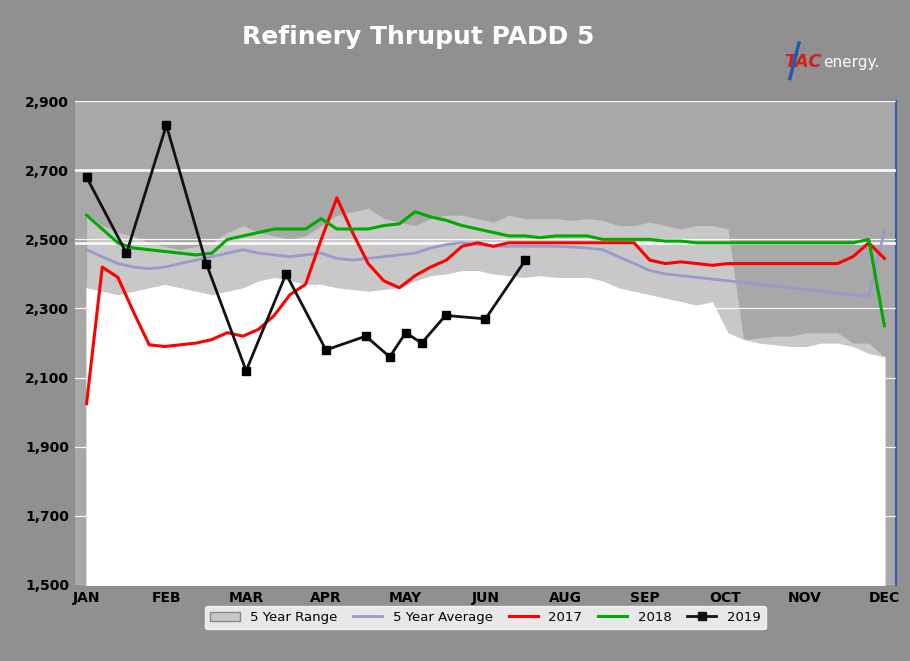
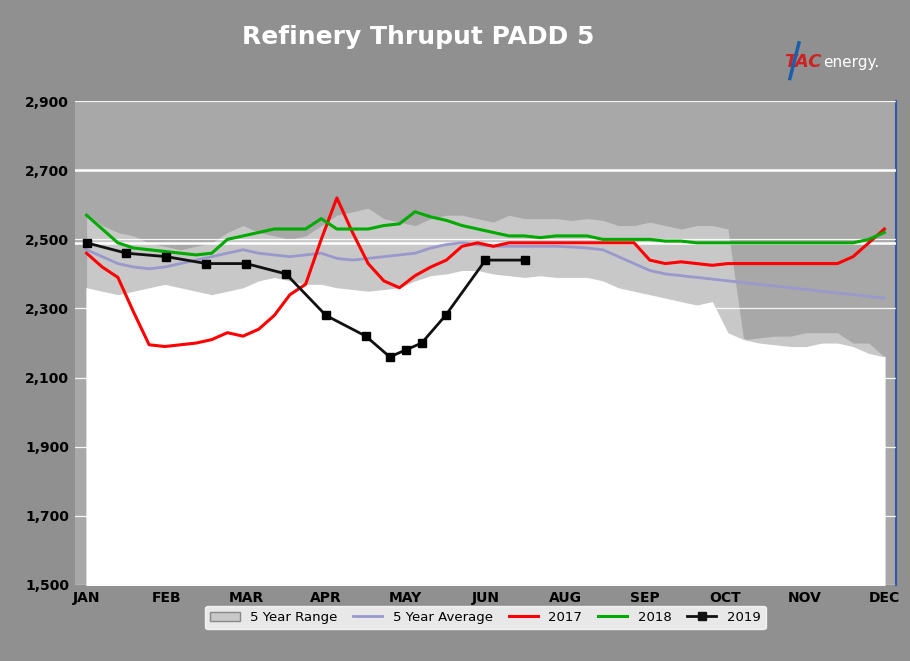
2017/JAN: 2,025 -> 2,460
2019/JAN: 2,680 -> 2,490
2019/FEB: 2,830 -> 2,450
2019/MAR: 2,120 -> 2,430
2019/APR: 2,180 -> 2,280
2019/MAY: 2,230 -> 2,180
2019/JUN: 2,270 -> 2,440
5 Year Average/DEC: 2,525 -> 2,330
2017/DEC: 2,445 -> 2,530
2018/DEC: 2,250 -> 2,520
